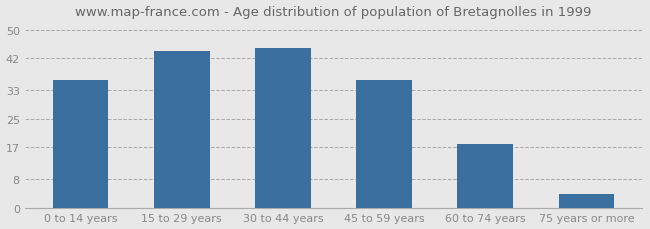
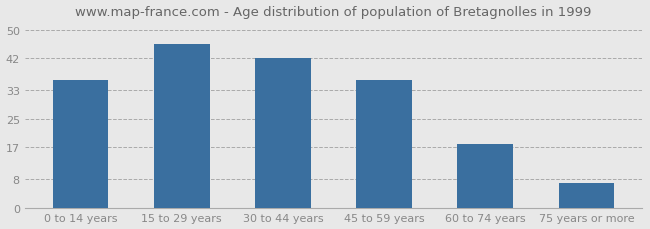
15 to 29 years: 44 -> 46
30 to 44 years: 45 -> 42
75 years or more: 4 -> 7
